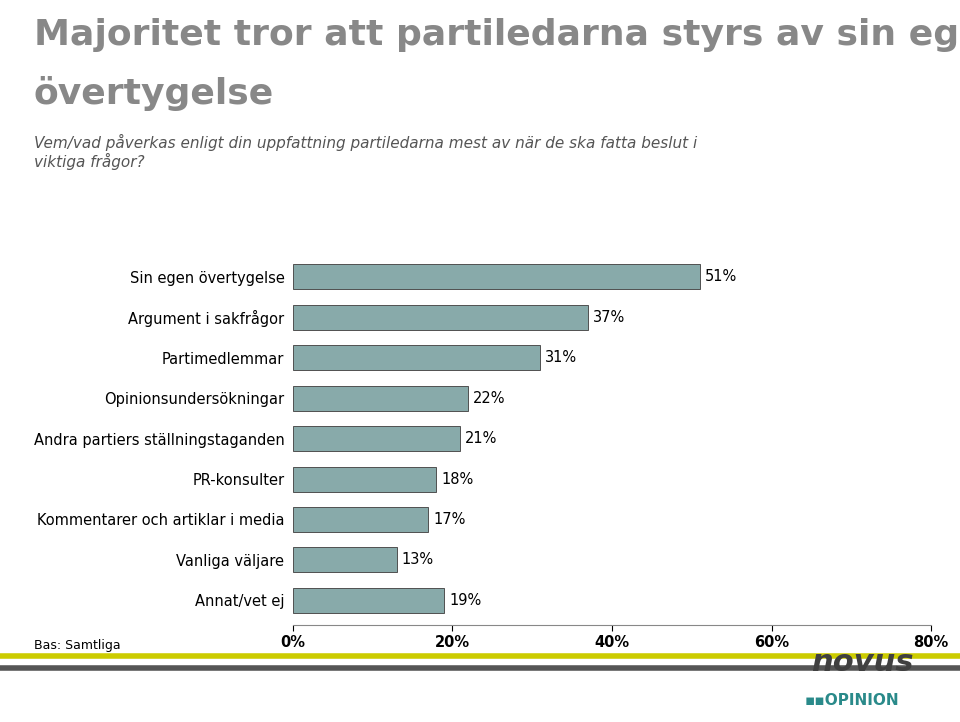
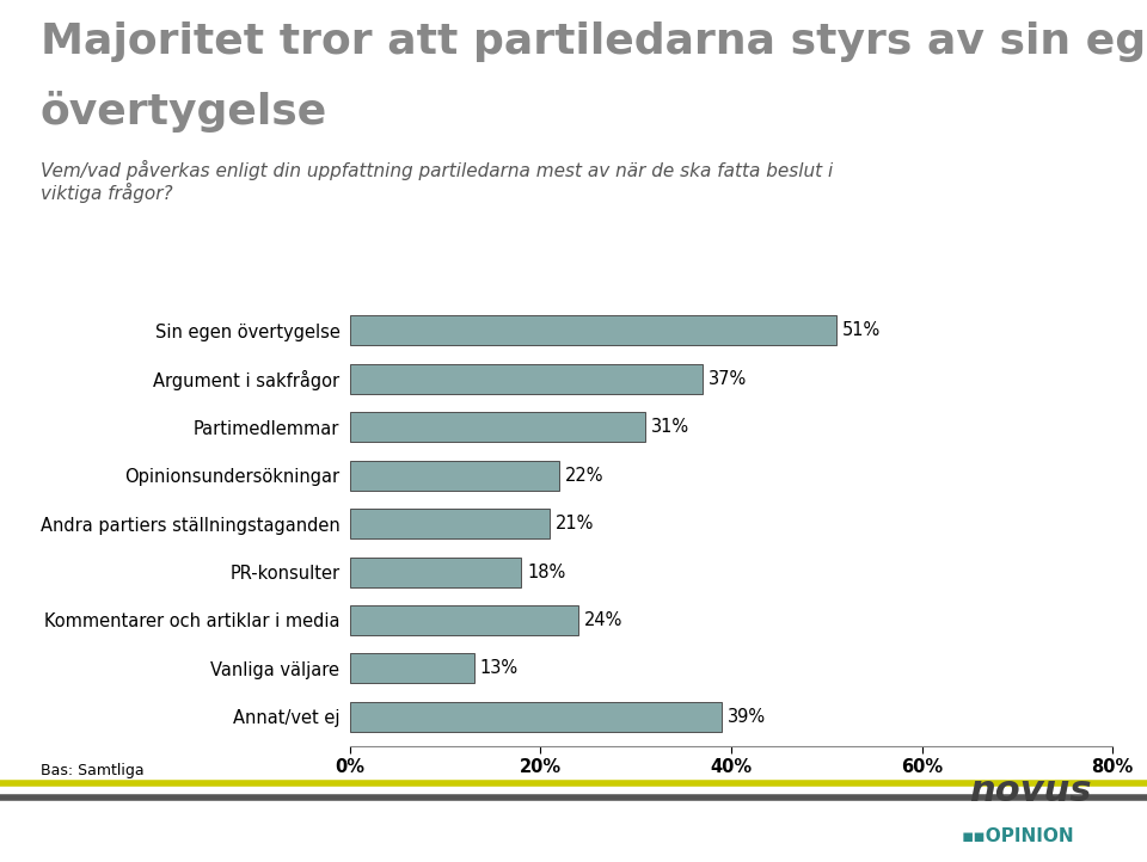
Kommentarer och artiklar i media: 17% -> 24%
Annat/vet ej: 19% -> 39%
